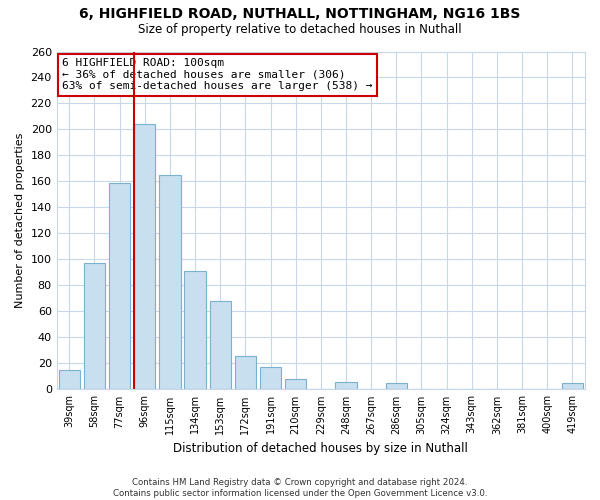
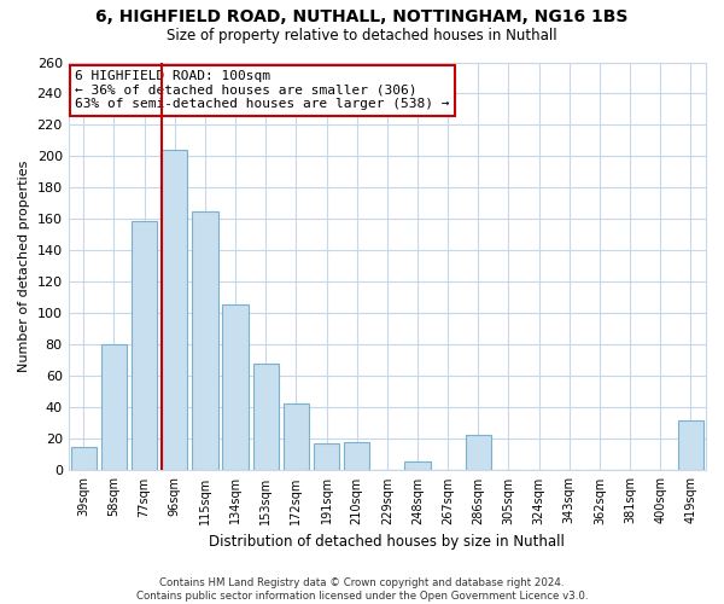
58sqm: 97 -> 80
134sqm: 91 -> 106
172sqm: 26 -> 43
210sqm: 8 -> 18
286sqm: 5 -> 23
419sqm: 5 -> 32
